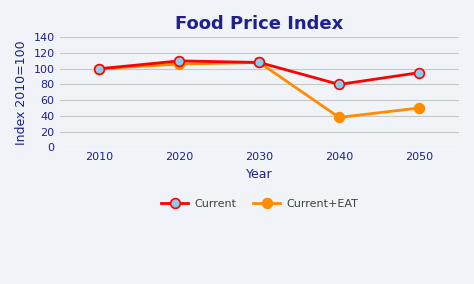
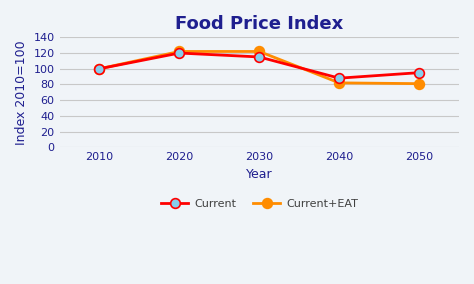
Current/2020: 110 -> 120
Current+EAT/2020: 106 -> 122
Current/2030: 108 -> 115
Current+EAT/2030: 108 -> 122
Current/2040: 80 -> 88
Current+EAT/2040: 38 -> 82
Current+EAT/2050: 50 -> 81
